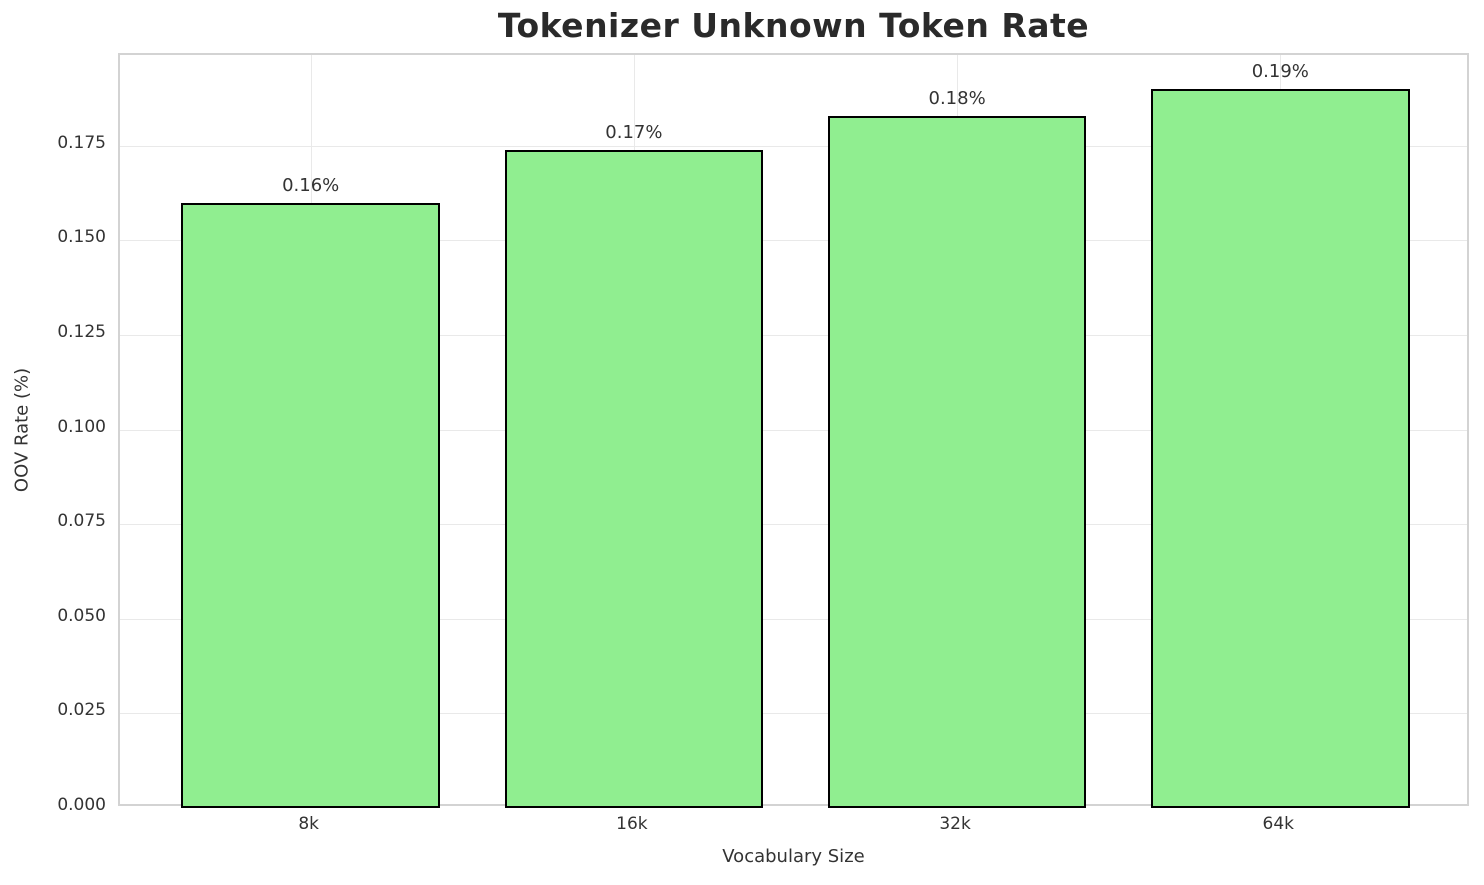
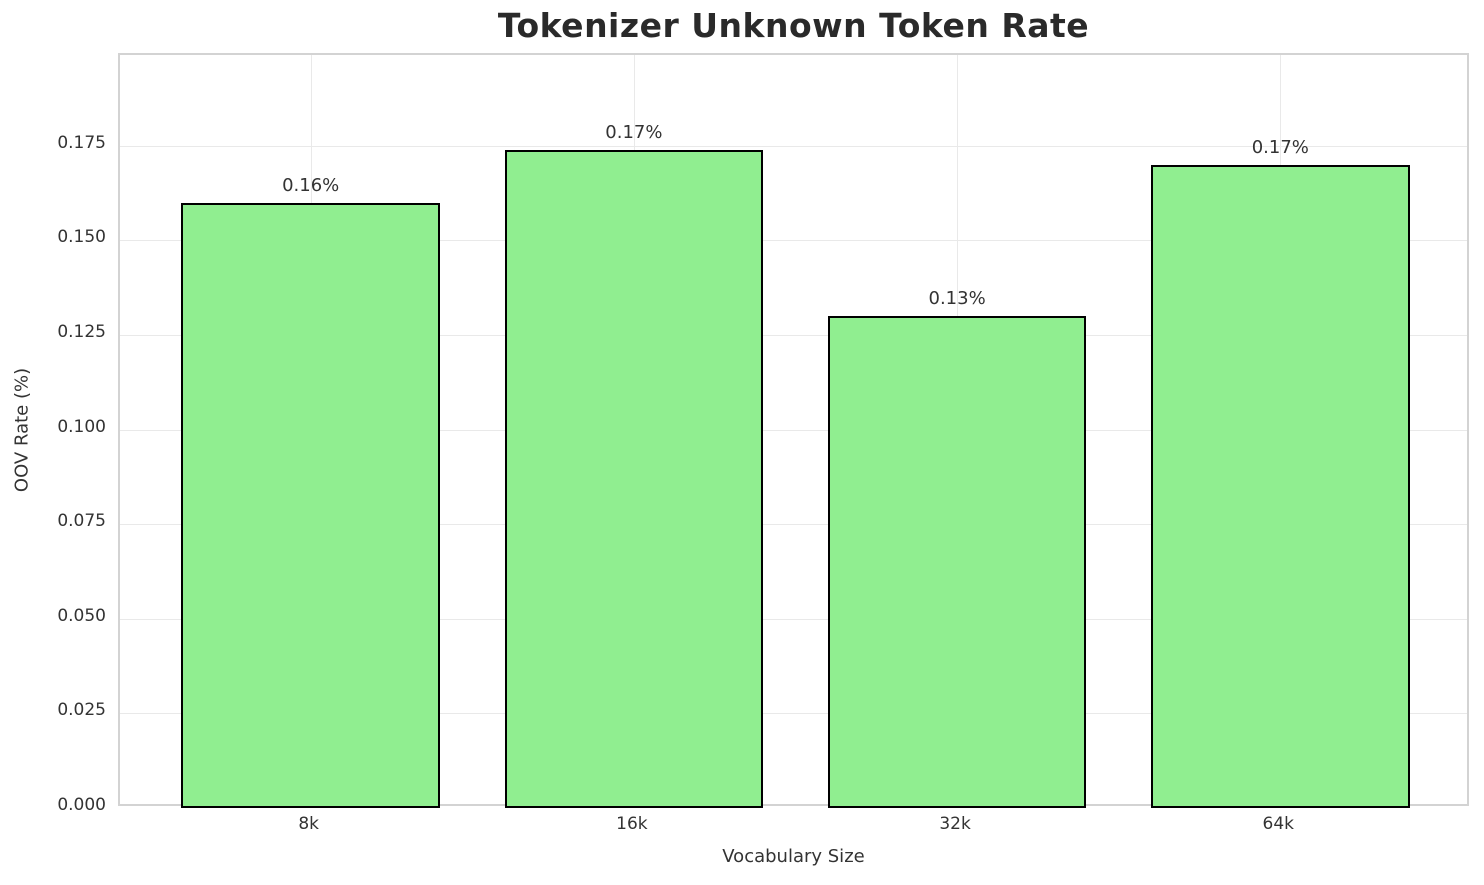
32k: 0.18% -> 0.13%
64k: 0.19% -> 0.17%
